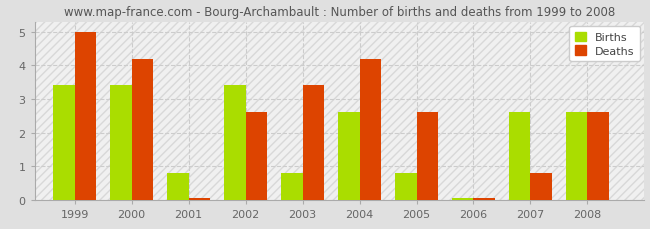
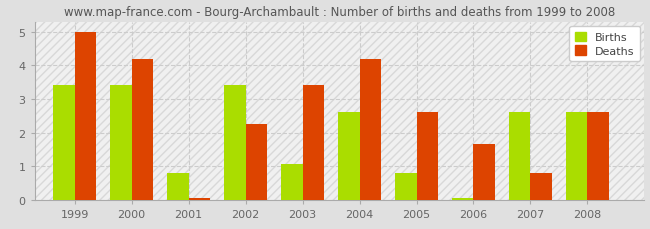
Deaths/2002: 2.60 -> 2.25
Births/2003: 0.80 -> 1.05
Deaths/2006: 0.05 -> 1.65
